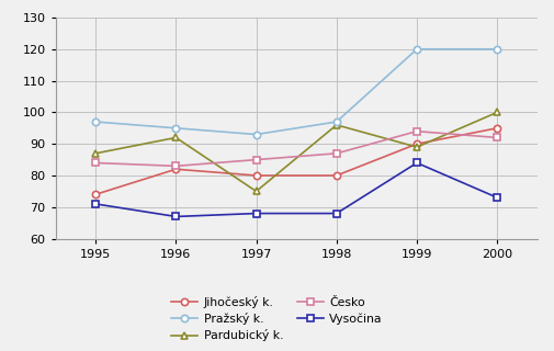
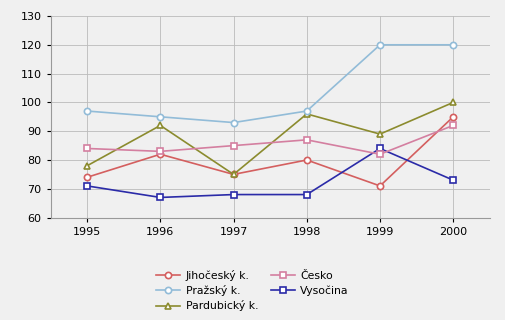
Pardubický k./1995: 87 -> 78
Jihočeský k./1997: 80 -> 75
Jihočeský k./1999: 90 -> 71
Česko/1999: 94 -> 82
